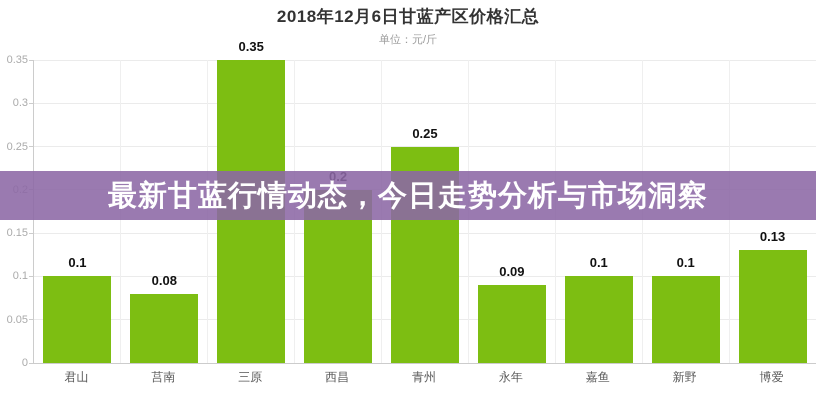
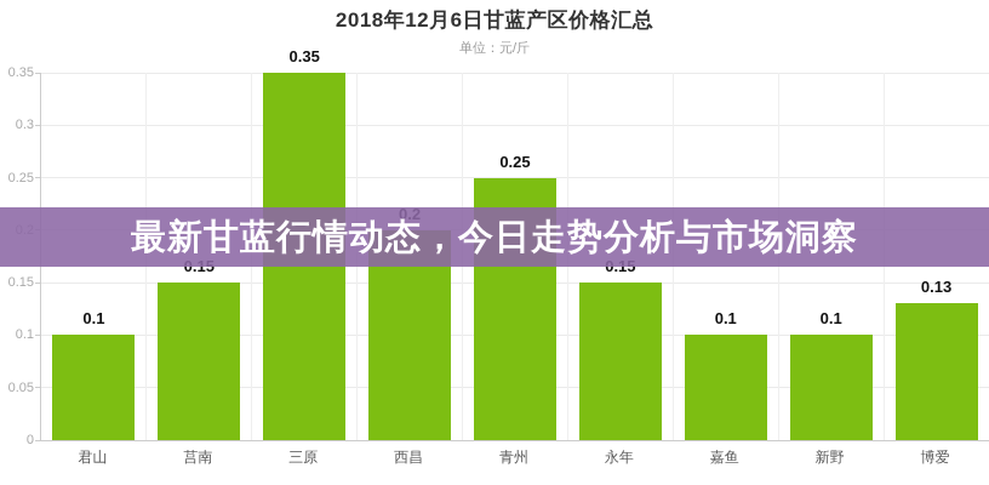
莒南: 0.08 -> 0.15
永年: 0.09 -> 0.15
